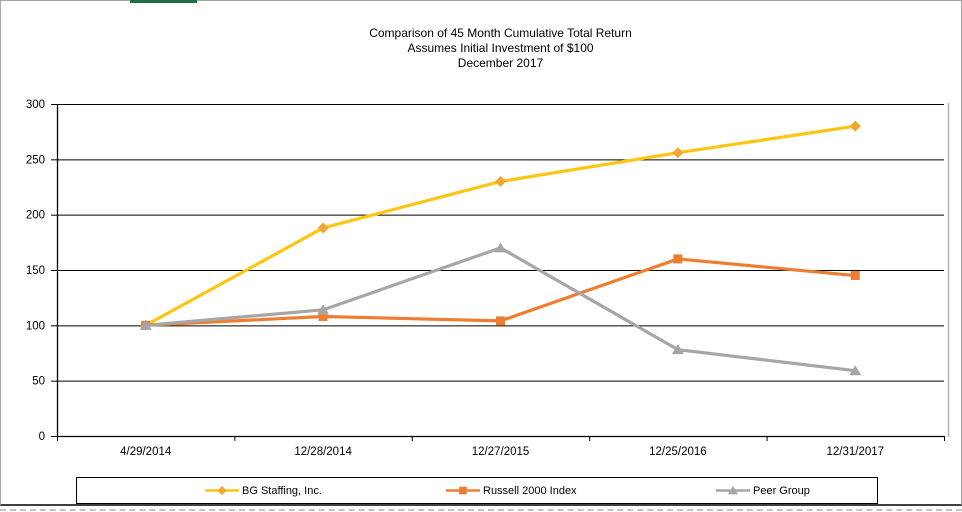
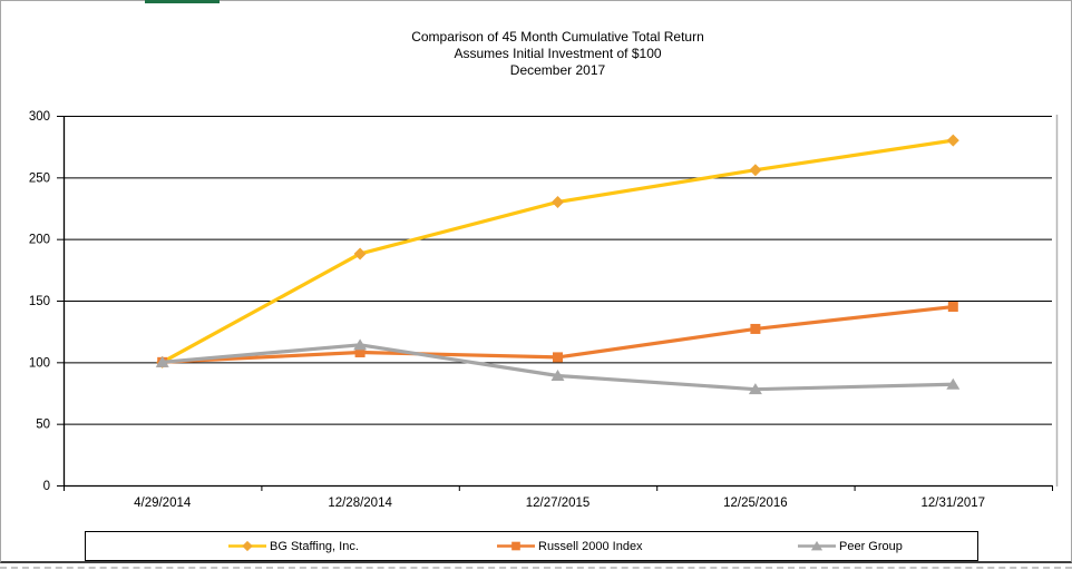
Peer Group/12/27/2015: 170 -> 89
Russell 2000 Index/12/25/2016: 160 -> 127
Peer Group/12/31/2017: 59 -> 82
